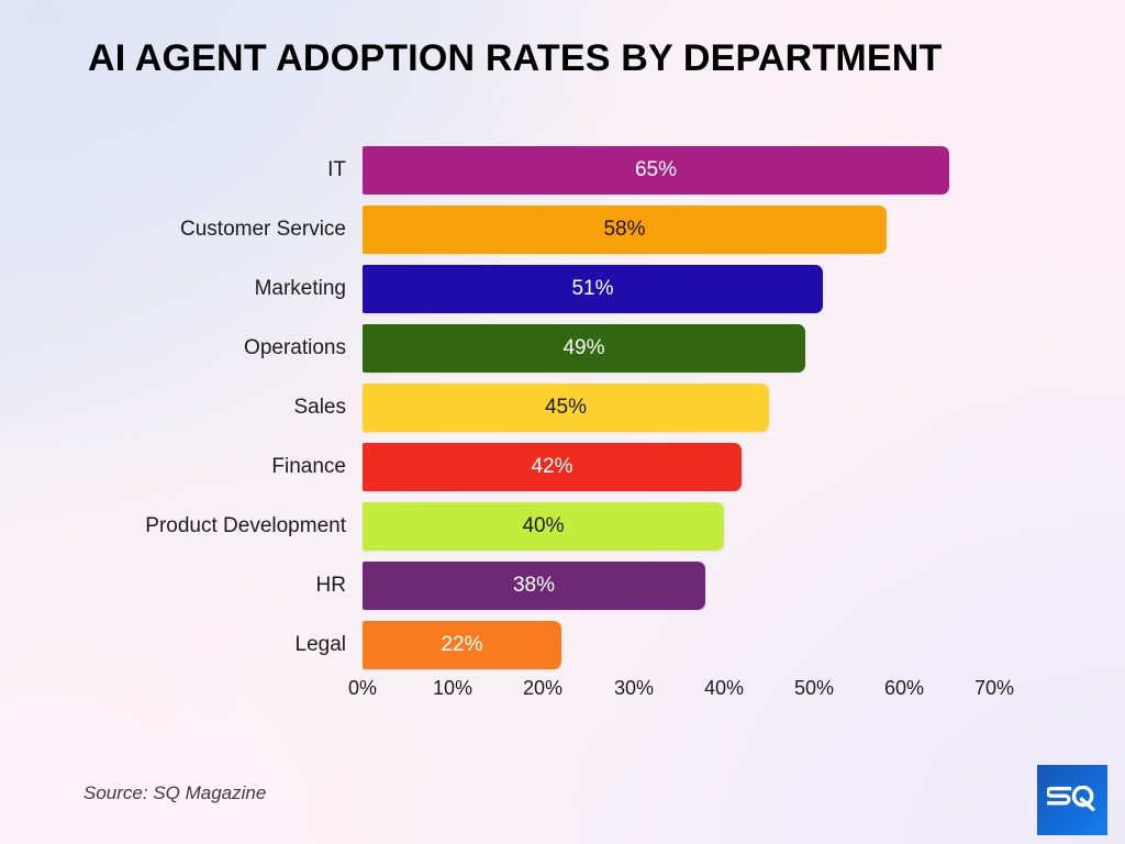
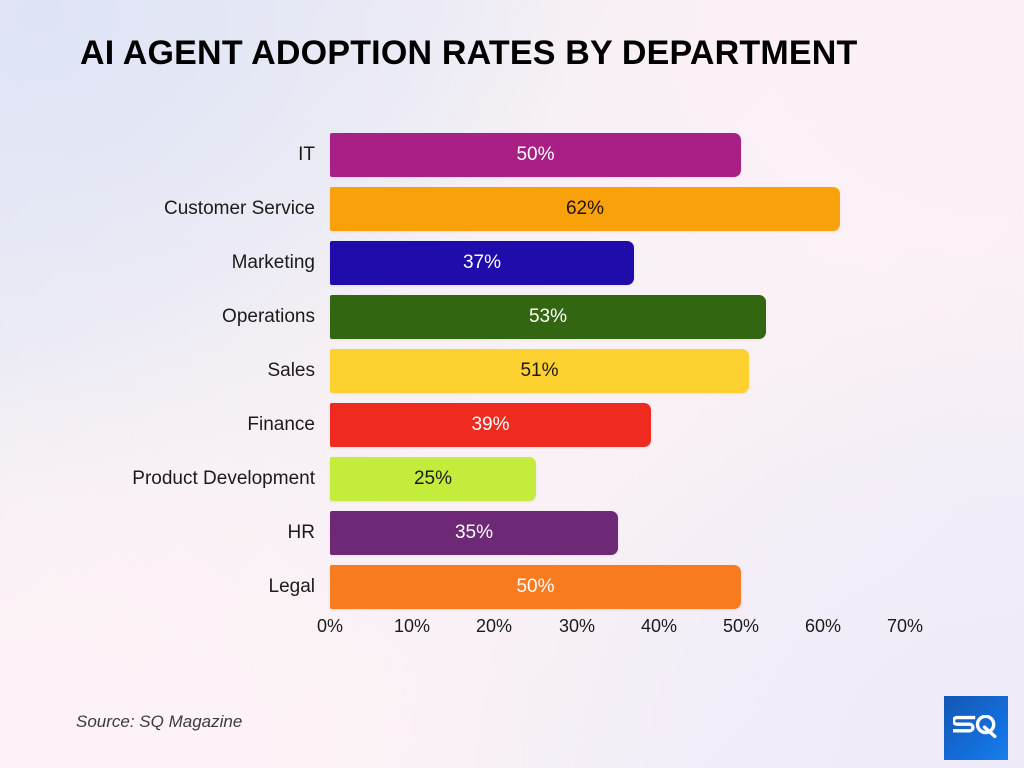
IT: 65% -> 50%
Customer Service: 58% -> 62%
Marketing: 51% -> 37%
Operations: 49% -> 53%
Sales: 45% -> 51%
Finance: 42% -> 39%
Product Development: 40% -> 25%
HR: 38% -> 35%
Legal: 22% -> 50%
